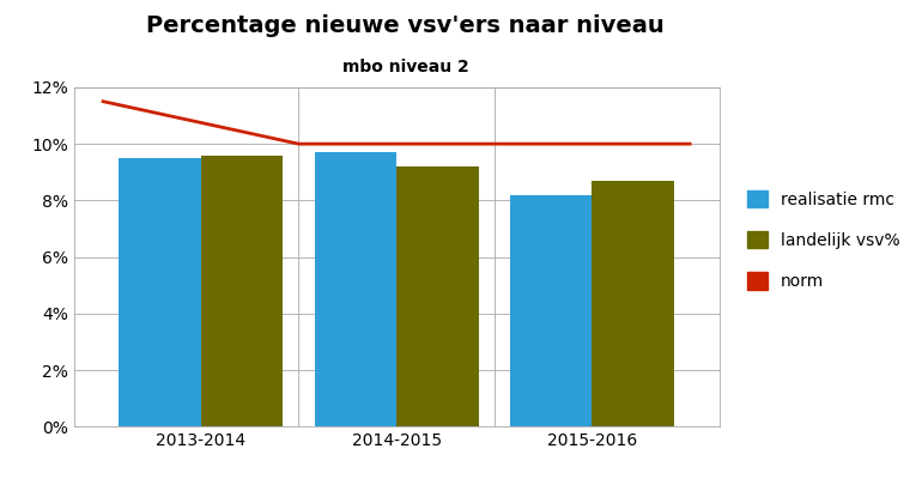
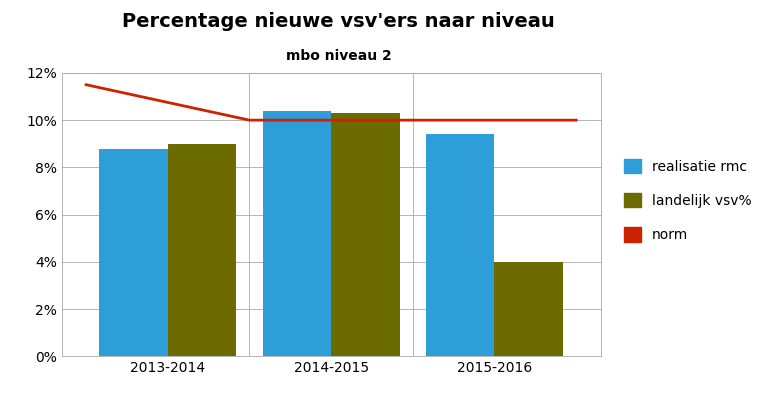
realisatie rmc/2013-2014: 9.5% -> 8.8%
landelijk vsv%/2013-2014: 9.6% -> 9.0%
realisatie rmc/2014-2015: 9.7% -> 10.4%
landelijk vsv%/2014-2015: 9.2% -> 10.3%
realisatie rmc/2015-2016: 8.2% -> 9.4%
landelijk vsv%/2015-2016: 8.7% -> 4.0%
